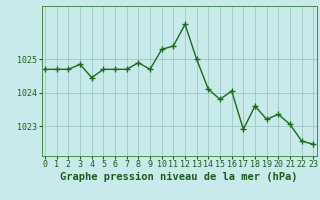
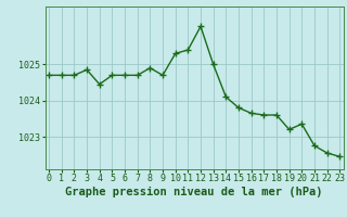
16: 1024.05 -> 1023.65
17: 1022.90 -> 1023.60
21: 1023.05 -> 1022.75
